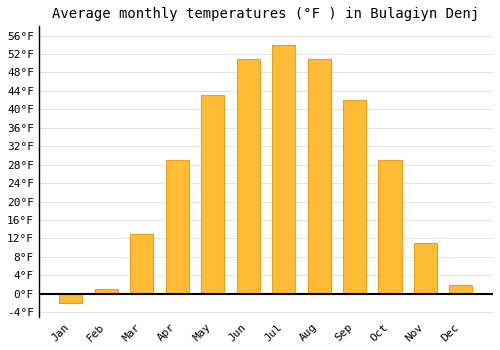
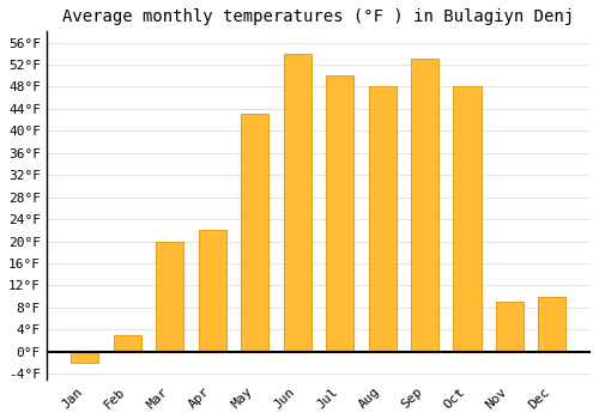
Feb: 1°F -> 3°F
Mar: 13°F -> 20°F
Apr: 29°F -> 22°F
Jun: 51°F -> 54°F
Jul: 54°F -> 50°F
Aug: 51°F -> 48°F
Sep: 42°F -> 53°F
Oct: 29°F -> 48°F
Nov: 11°F -> 9°F
Dec: 2°F -> 10°F
